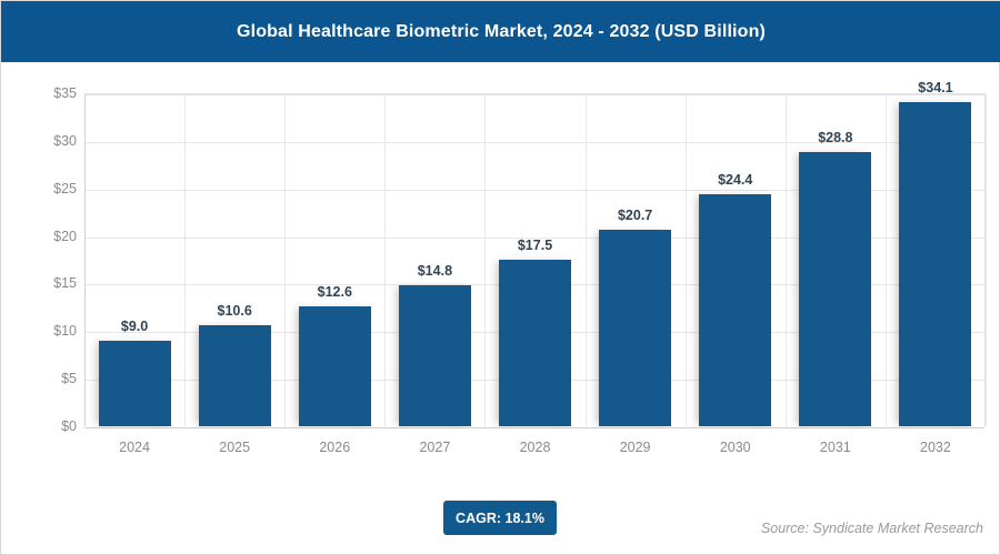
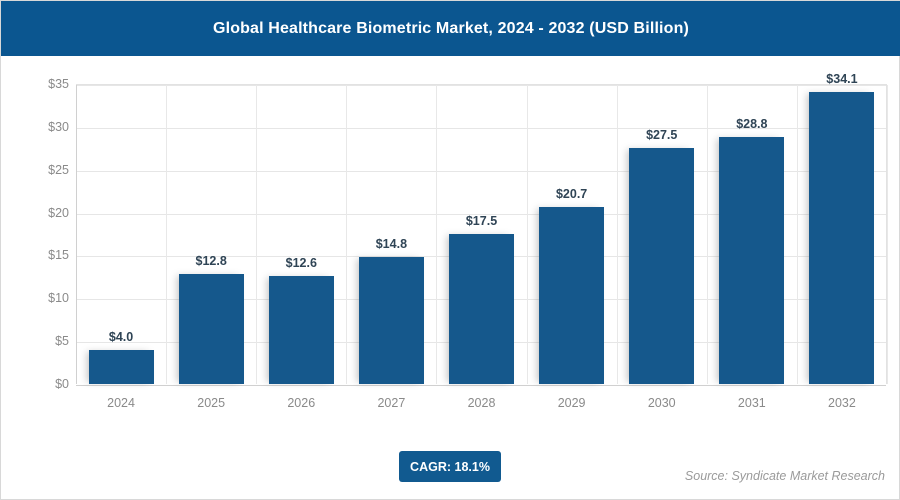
2024: $9.0 -> $4.0
2025: $10.6 -> $12.8
2030: $24.4 -> $27.5
